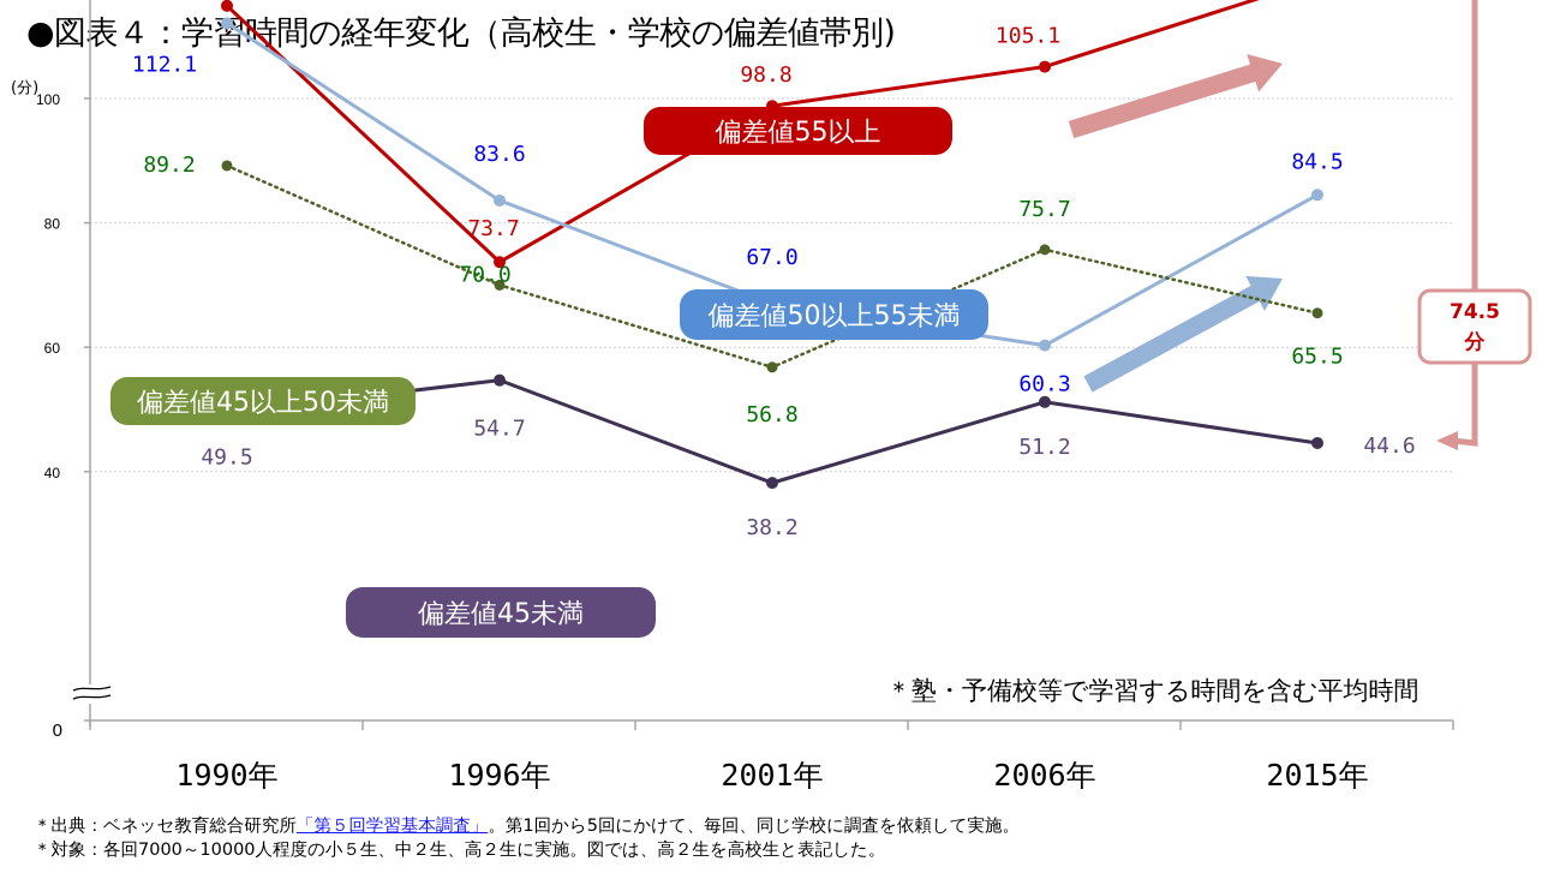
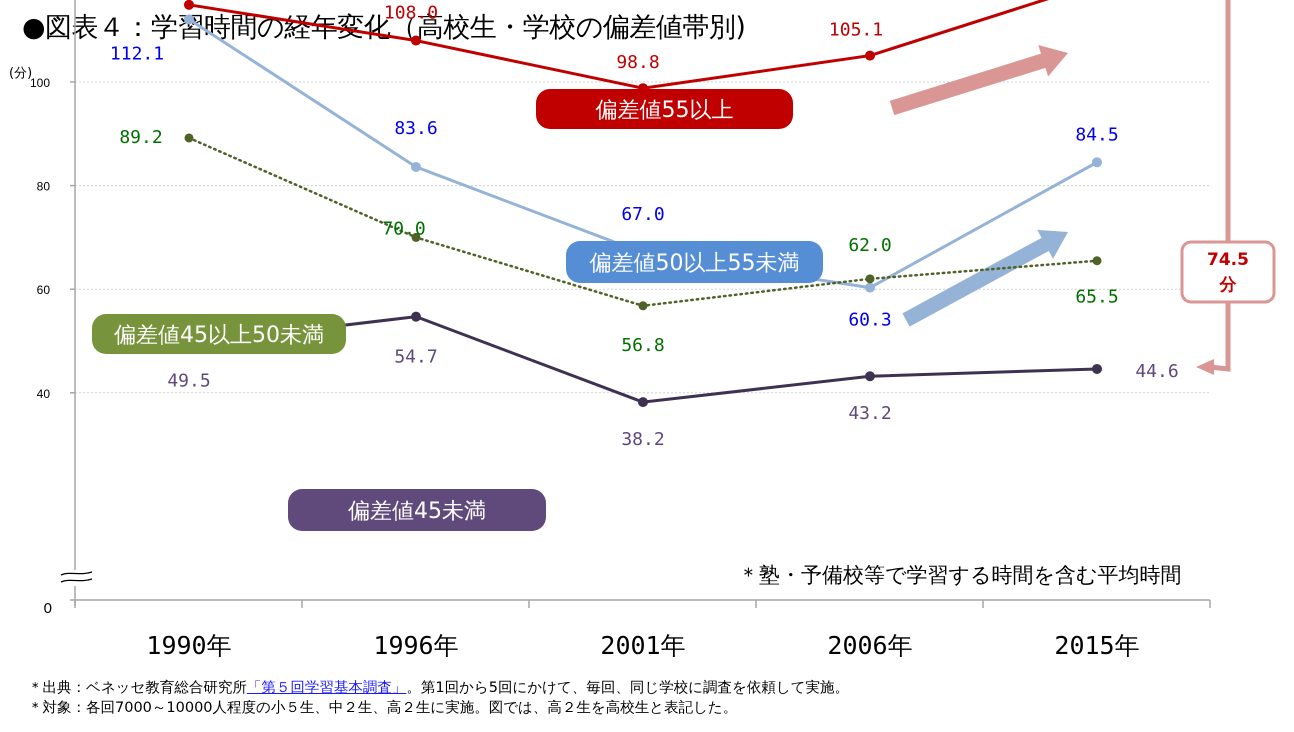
偏差値55以上/1996年: 73.7 -> 108.0
偏差値45以上50未満/2006年: 75.7 -> 62.0
偏差値45未満/2006年: 51.2 -> 43.2
